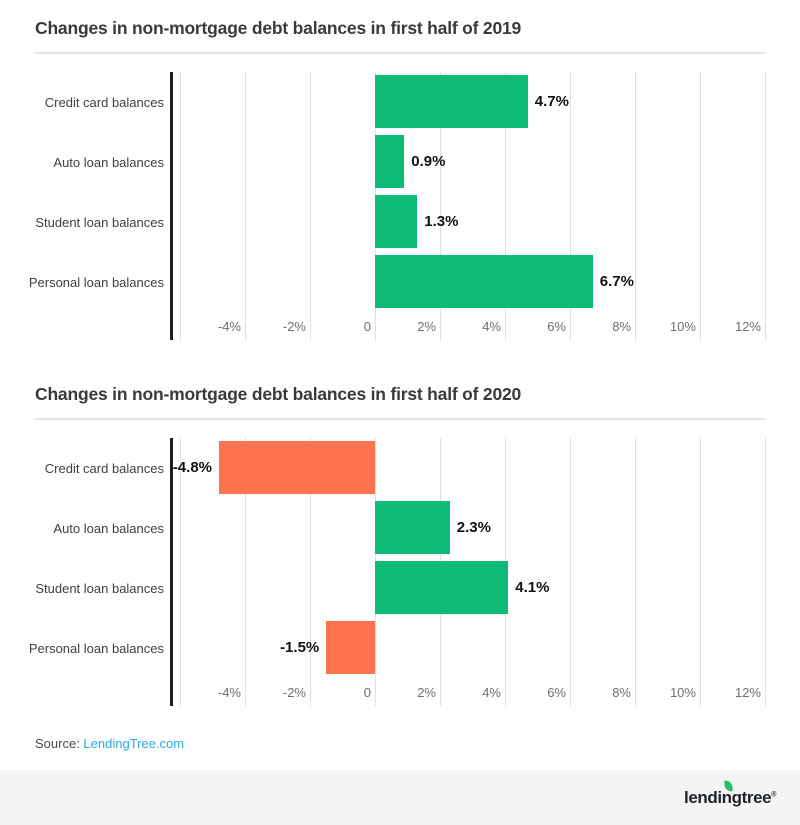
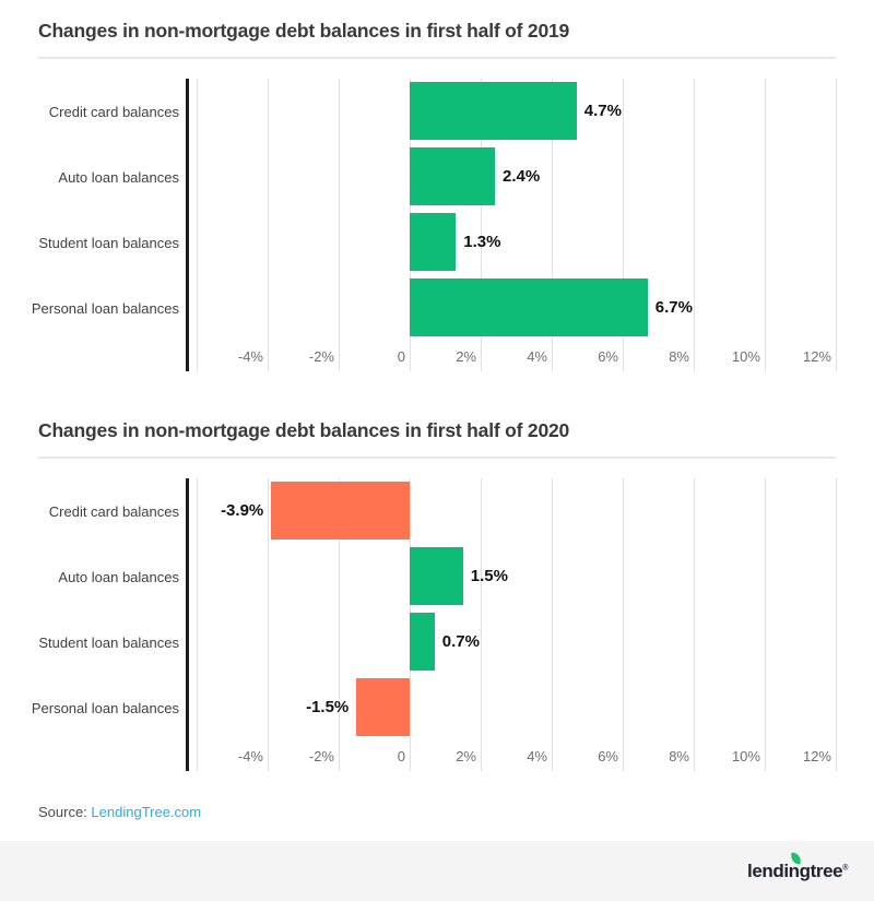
Changes in non-mortgage debt balances in first half of 2019/Auto loan balances: 0.9% -> 2.4%
Changes in non-mortgage debt balances in first half of 2020/Credit card balances: -4.8% -> -3.9%
Changes in non-mortgage debt balances in first half of 2020/Auto loan balances: 2.3% -> 1.5%
Changes in non-mortgage debt balances in first half of 2020/Student loan balances: 4.1% -> 0.7%
